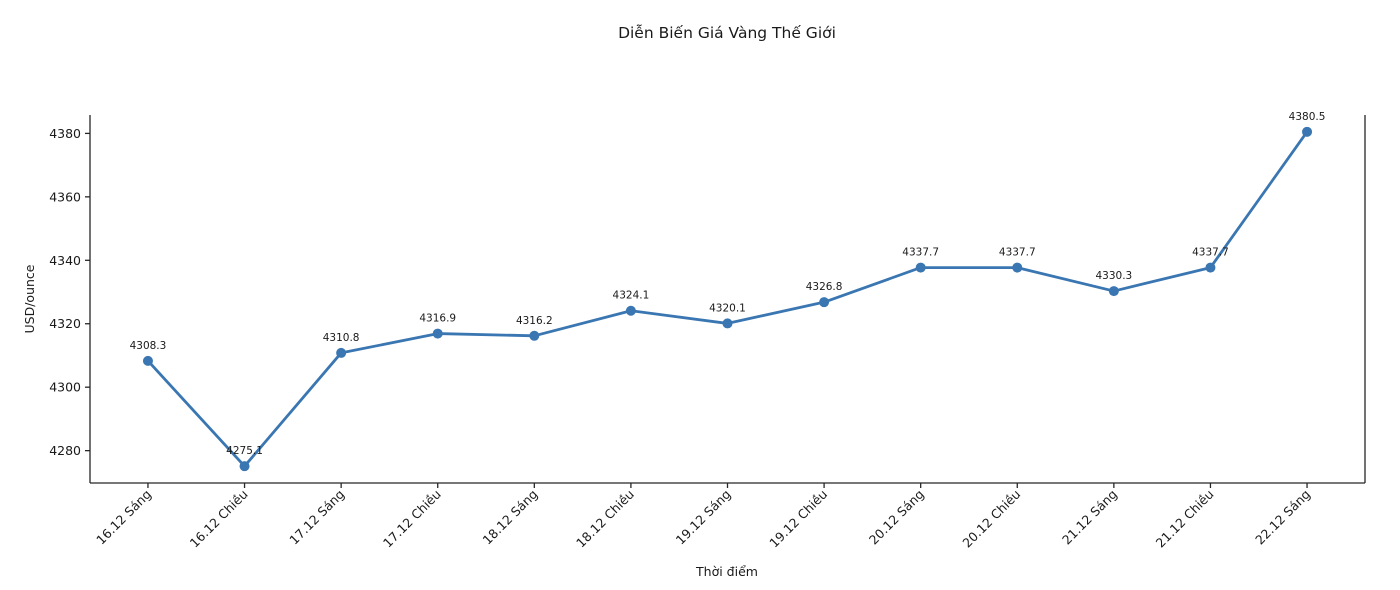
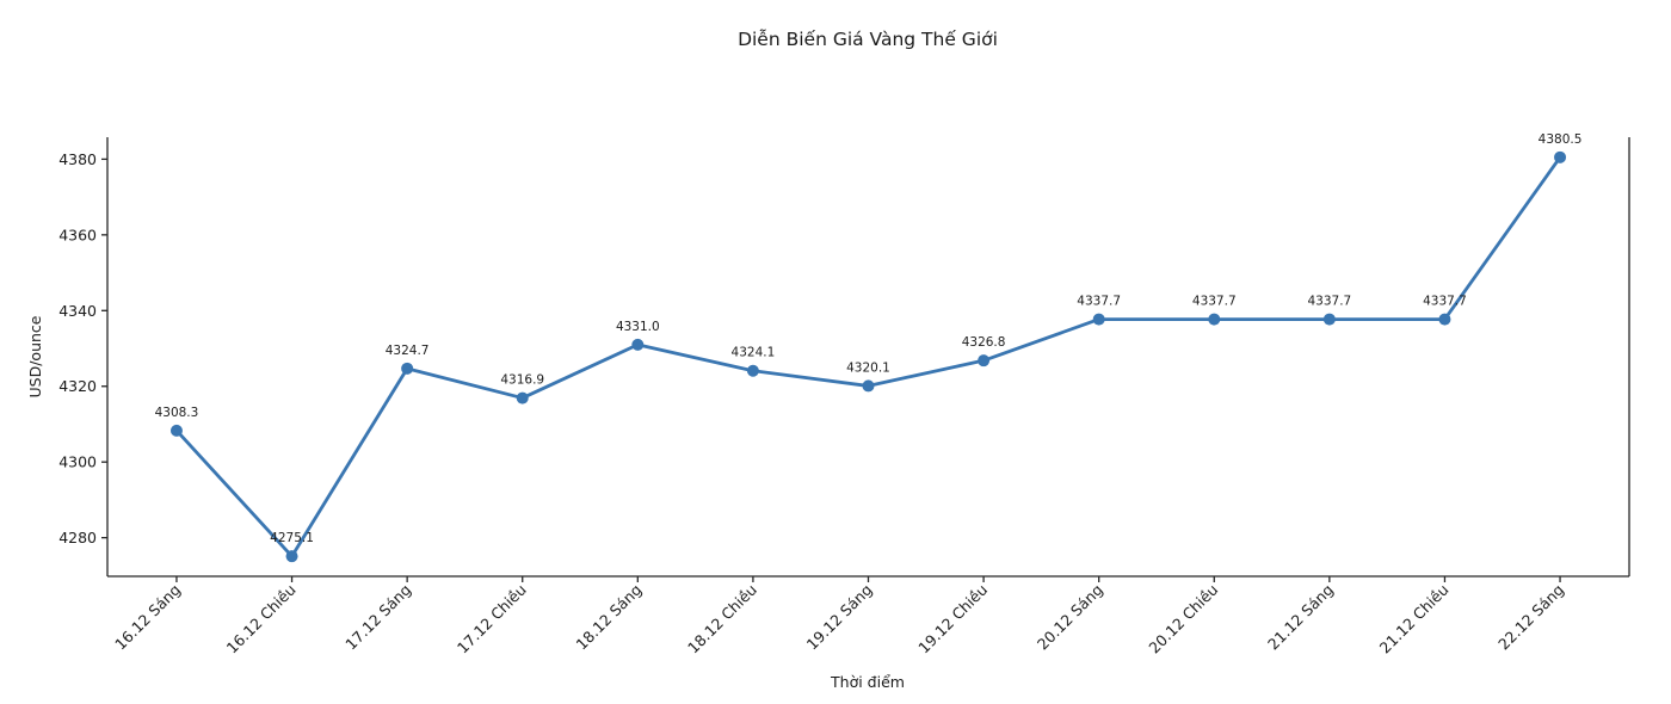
17.12 Sáng: 4310.8 -> 4324.7
18.12 Sáng: 4316.2 -> 4331.0
21.12 Sáng: 4330.3 -> 4337.7
